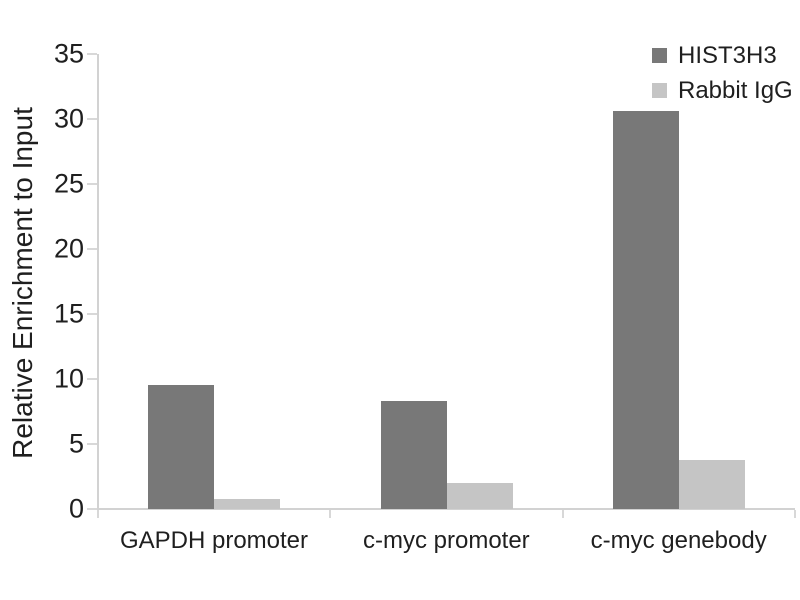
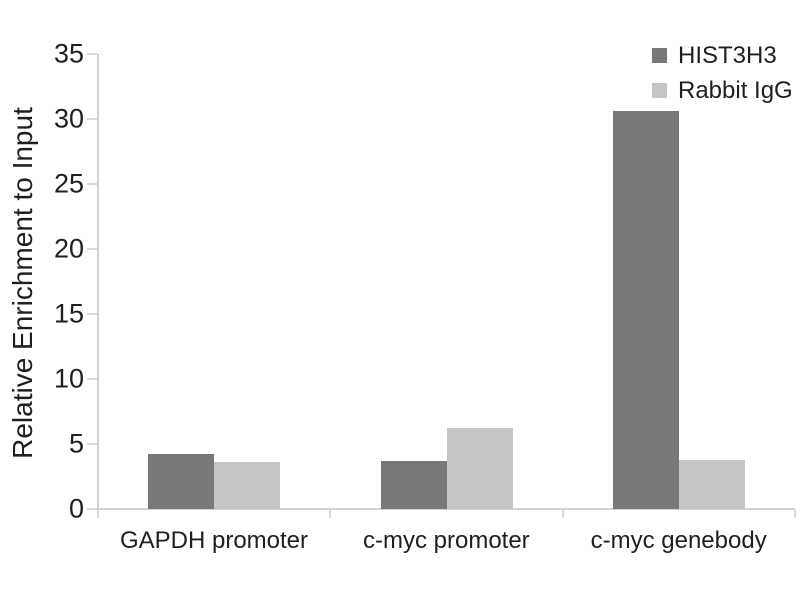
HIST3H3/GAPDH promoter: 9.5 -> 4.2
Rabbit IgG/GAPDH promoter: 0.8 -> 3.6
HIST3H3/c-myc promoter: 8.3 -> 3.7
Rabbit IgG/c-myc promoter: 2.0 -> 6.2
